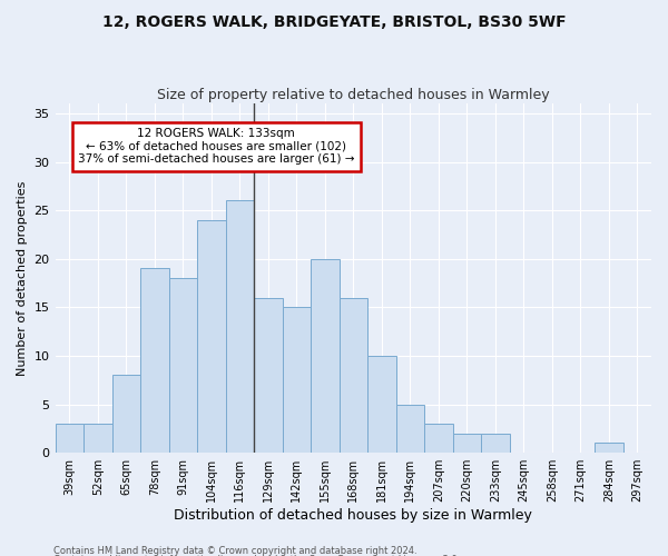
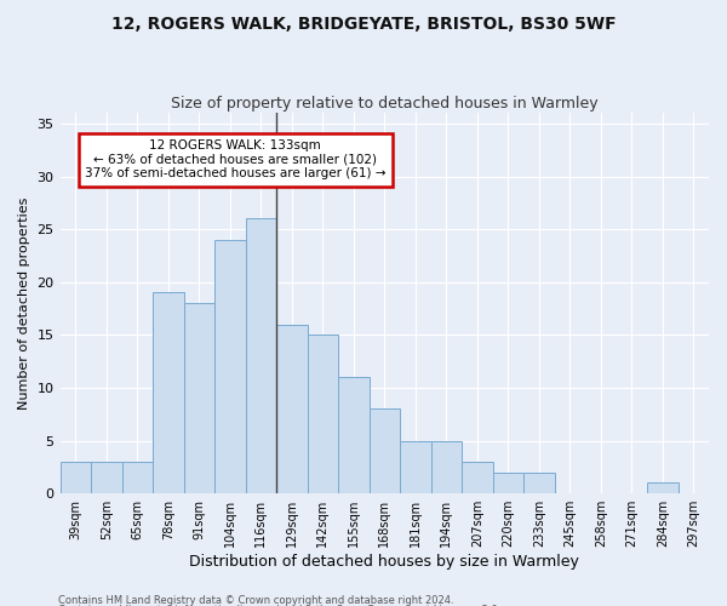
65sqm: 8 -> 3
155sqm: 20 -> 11
168sqm: 16 -> 8
181sqm: 10 -> 5
